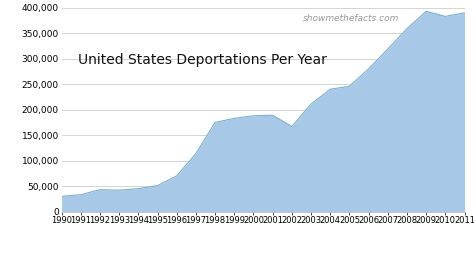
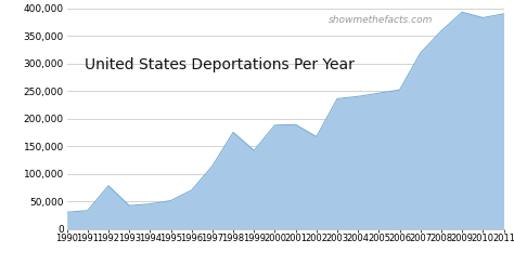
1992: 43,000 -> 78,000
1999: 183,000 -> 142,000
2003: 211,000 -> 236,000
2006: 280,000 -> 252,000
